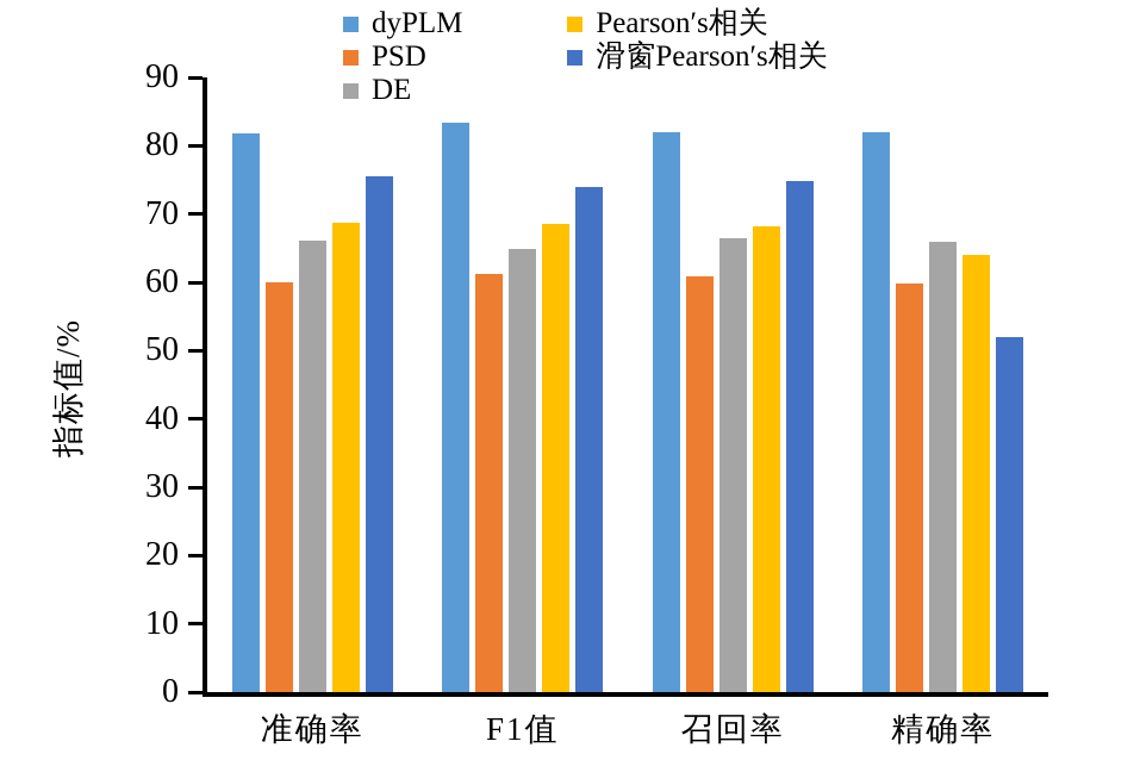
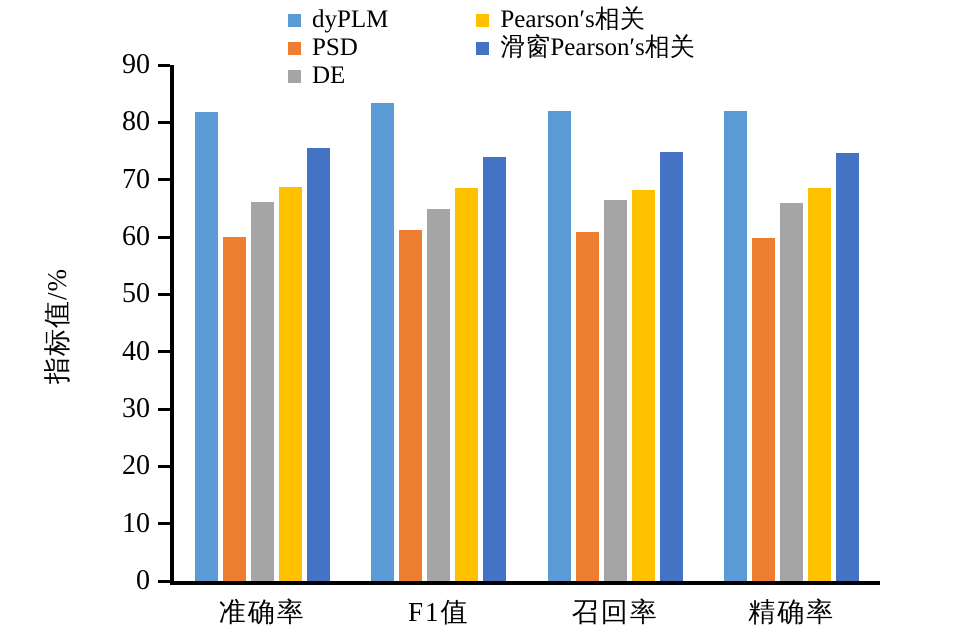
Pearson′s相关/精确率: 64 -> 68
滑窗Pearson′s相关/精确率: 52 -> 75
